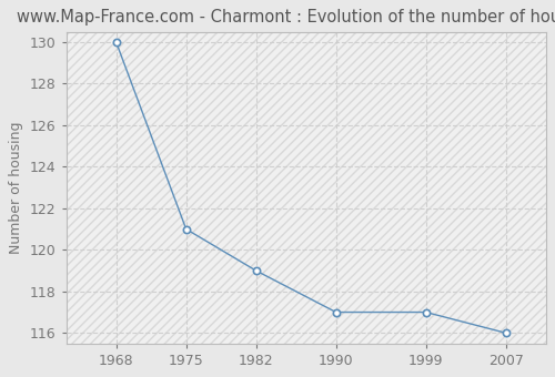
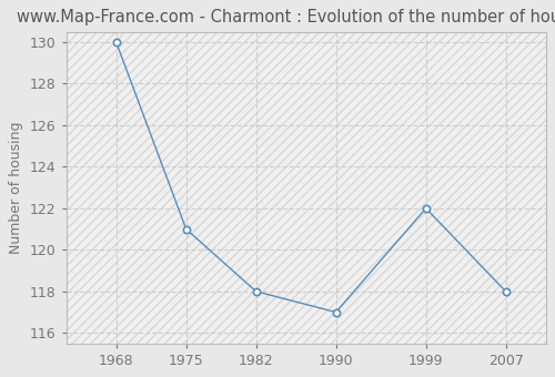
1982: 119 -> 118
1999: 117 -> 122
2007: 116 -> 118
